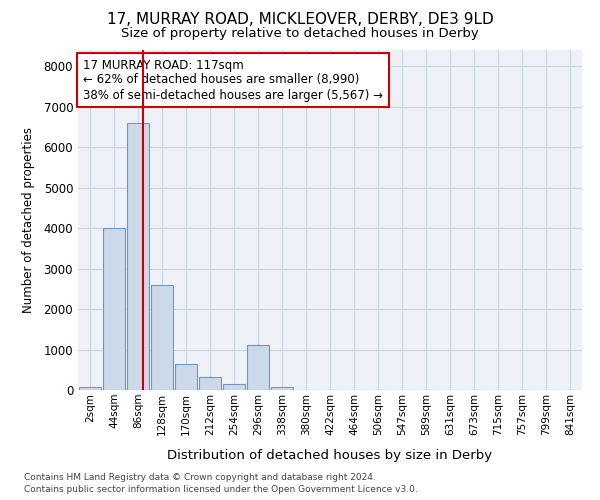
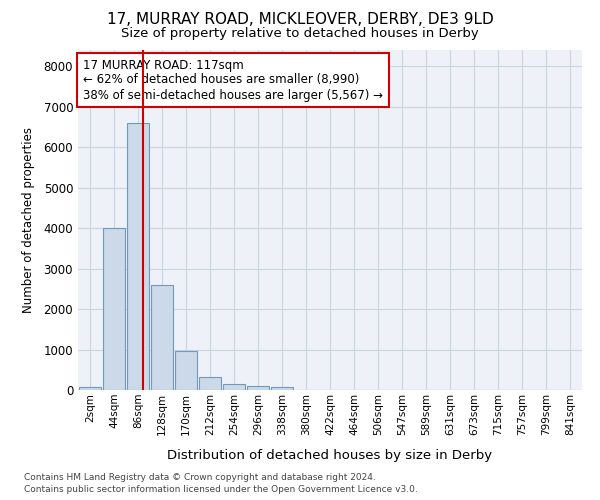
170sqm: 650 -> 960
296sqm: 1100 -> 100
